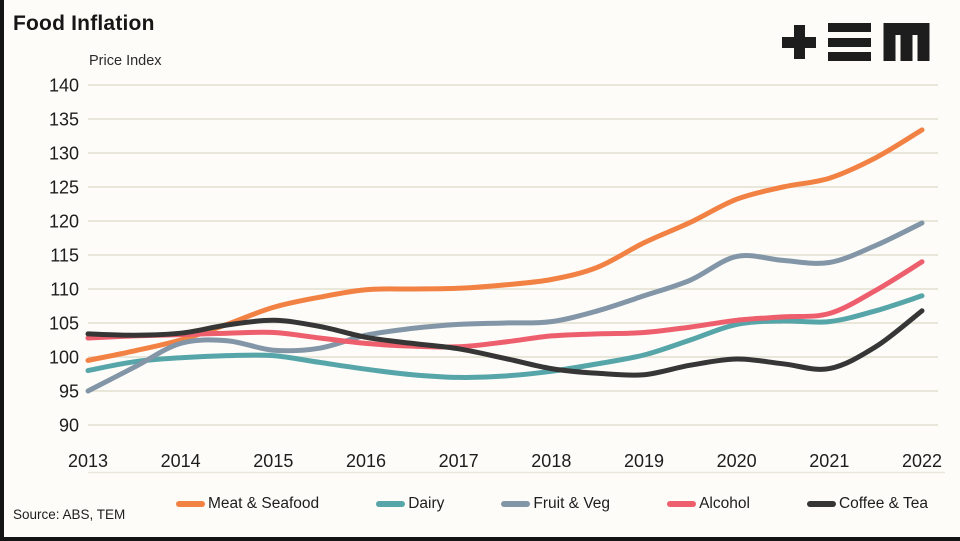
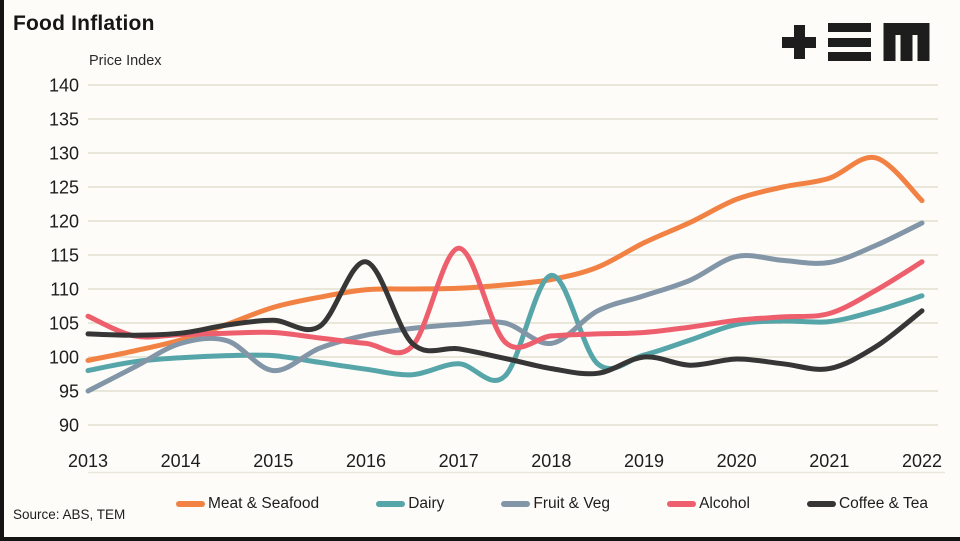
Alcohol/2013: 103 -> 106
Fruit & Veg/2015: 101 -> 98
Coffee & Tea/2016: 103 -> 114
Dairy/2017: 97 -> 99
Alcohol/2017: 102 -> 116
Dairy/2018: 98 -> 112
Fruit & Veg/2018: 105 -> 102
Coffee & Tea/2019: 97 -> 100
Meat & Seafood/2022: 133 -> 123
